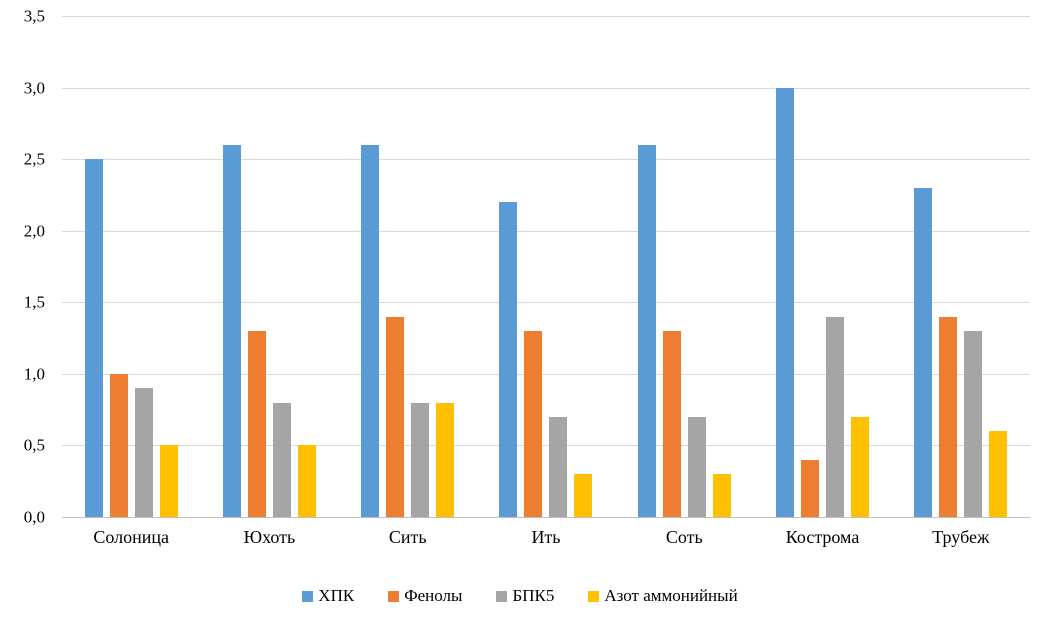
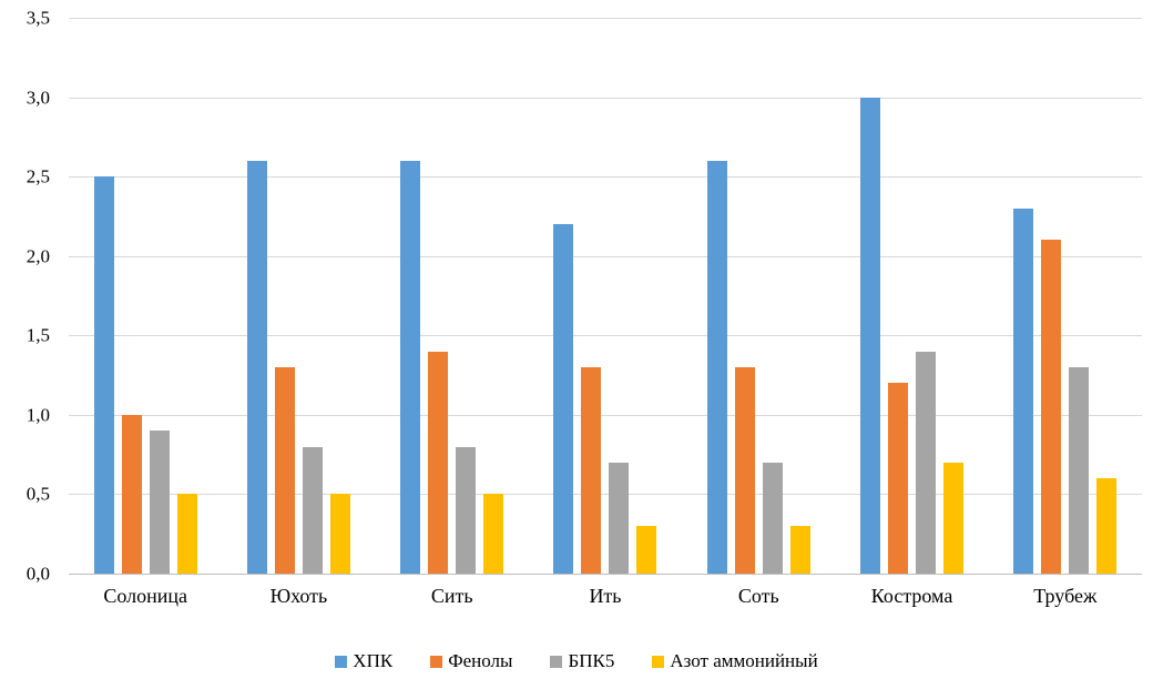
Азот аммонийный/Сить: 0,8 -> 0,5
Фенолы/Кострома: 0,4 -> 1,2
Фенолы/Трубеж: 1,4 -> 2,1
